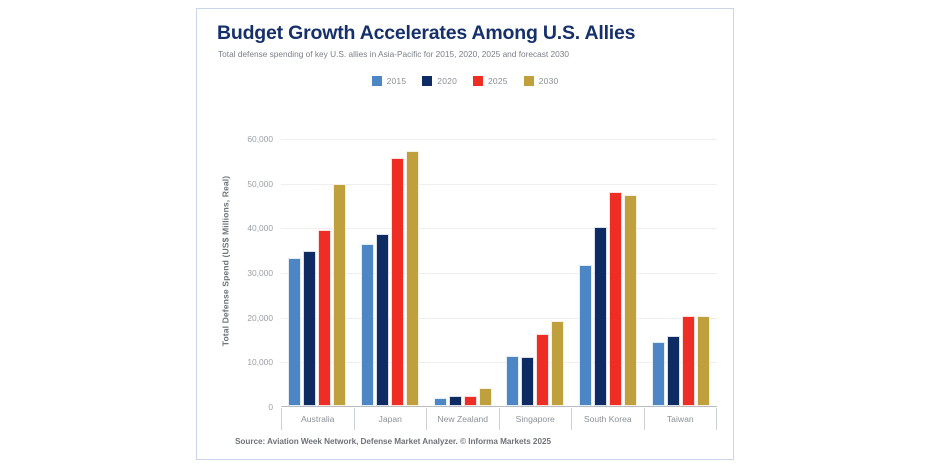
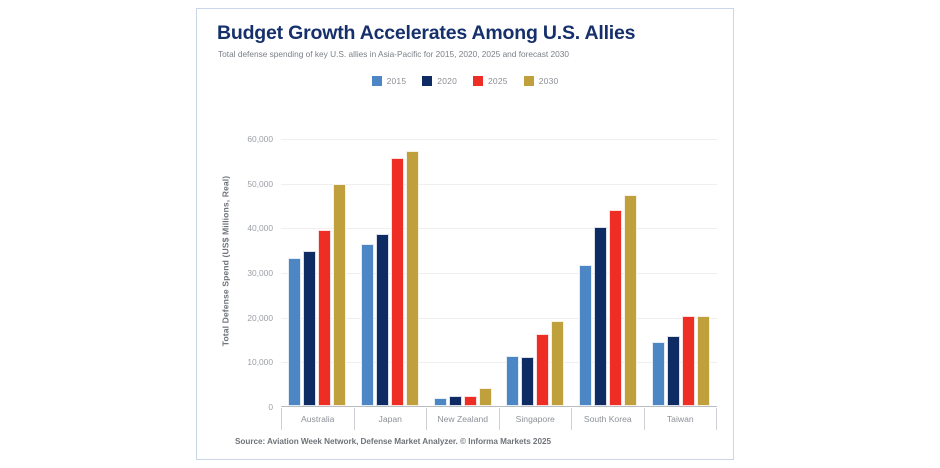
2025/South Korea: 48000 -> 44000
